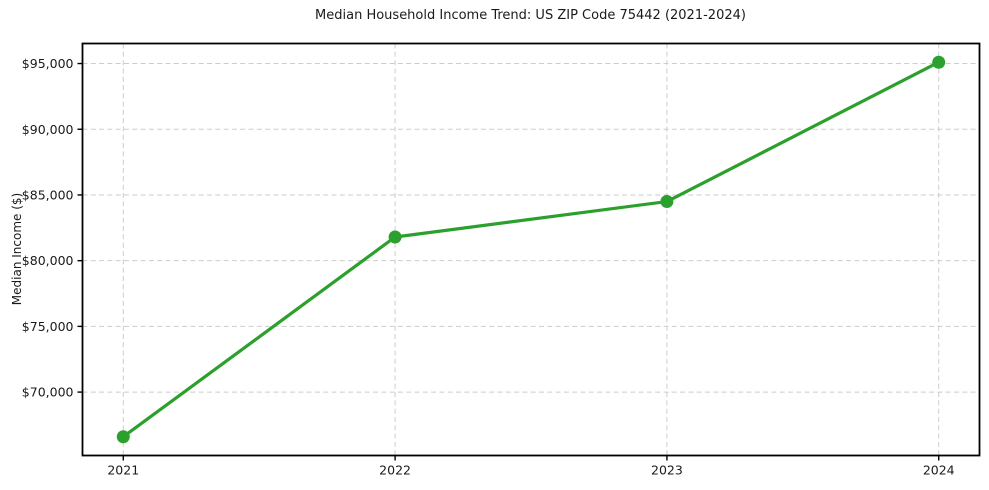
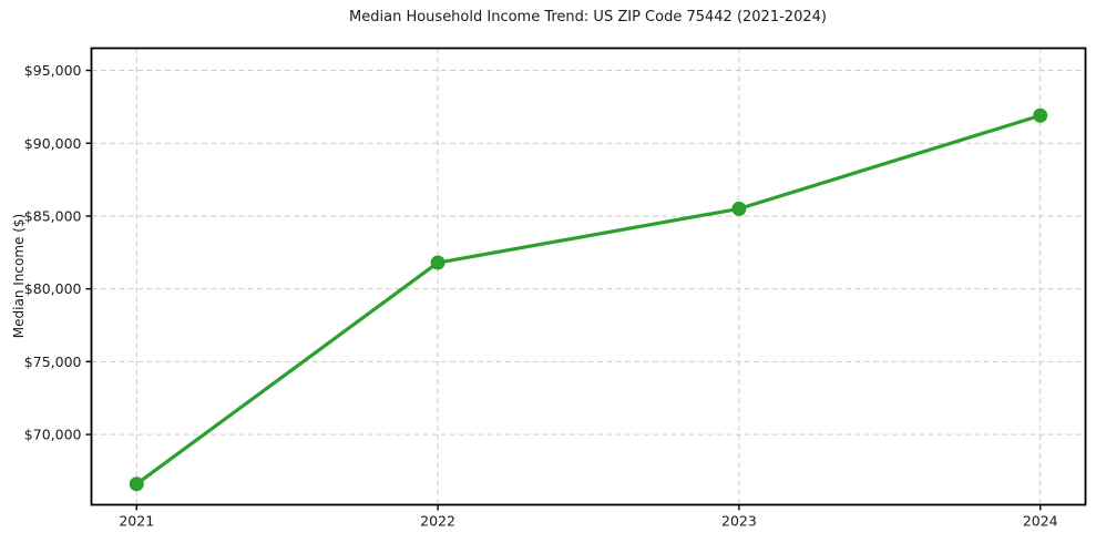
2023: $84500 -> $85500
2024: $95100 -> $91900
